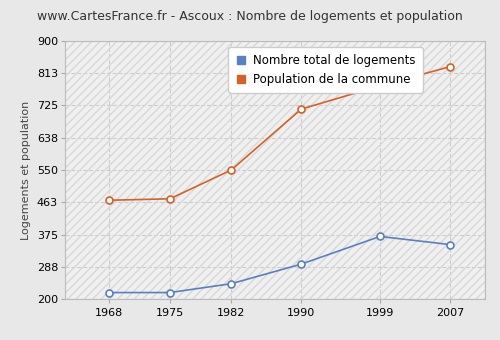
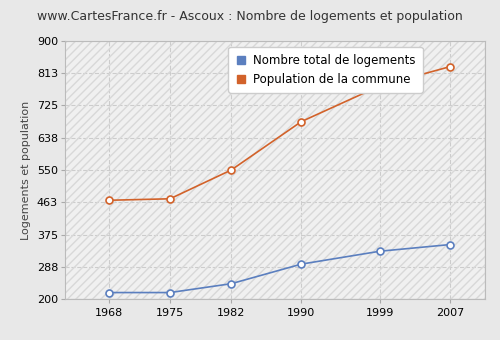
Population de la commune/1990: 715 -> 681
Nombre total de logements/1999: 370 -> 330
